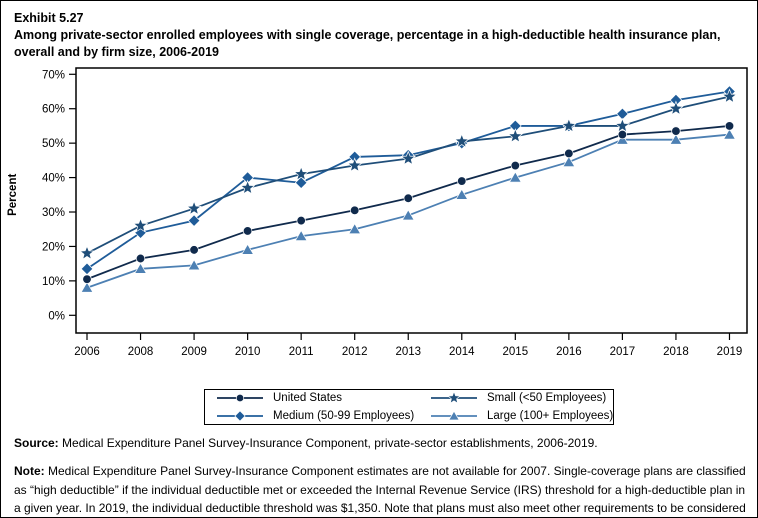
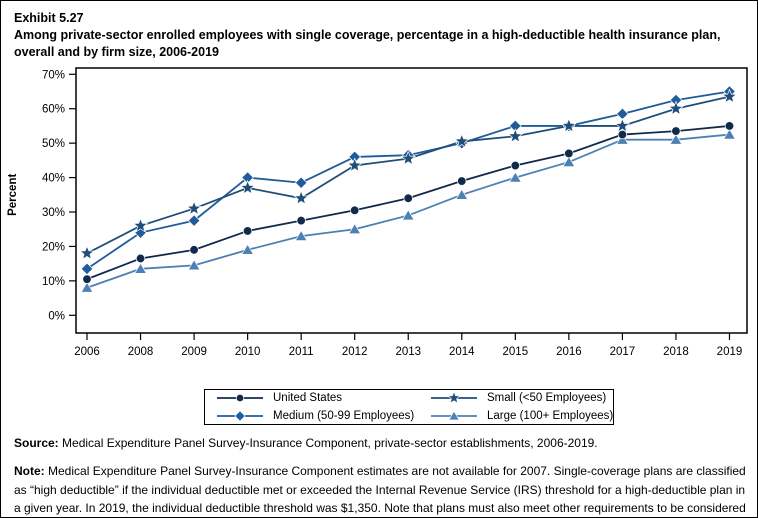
Small (<50 Employees)/2011: 41% -> 34%
